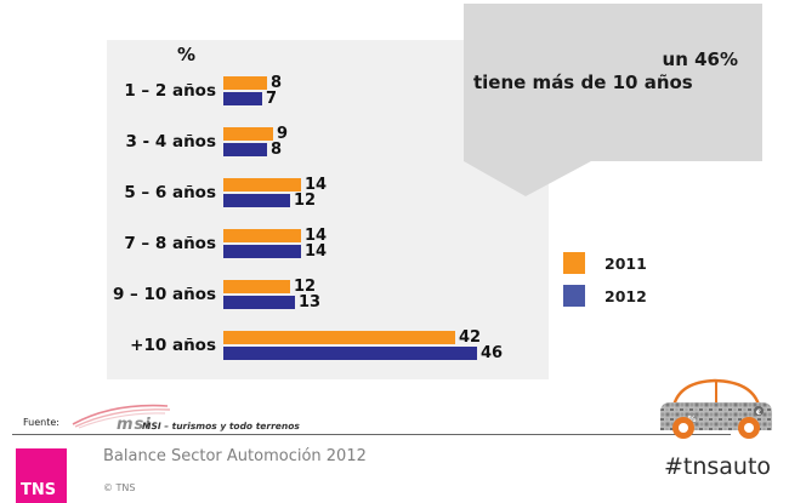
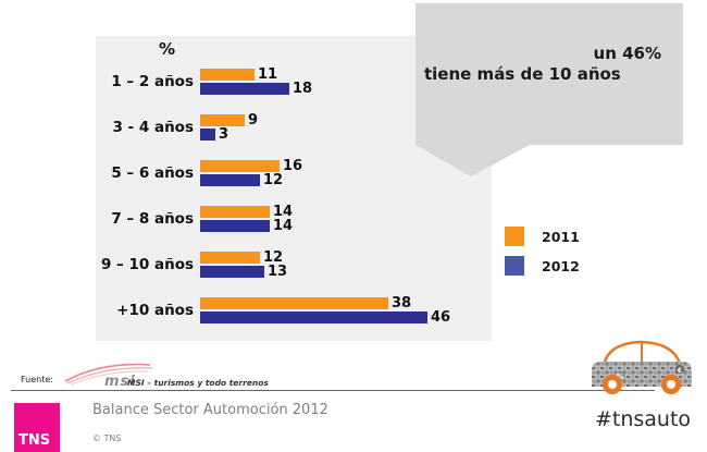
2011/1 – 2 años: 8 -> 11
2012/1 – 2 años: 7 -> 18
2012/3 - 4 años: 8 -> 3
2011/5 – 6 años: 14 -> 16
2011/+10 años: 42 -> 38
